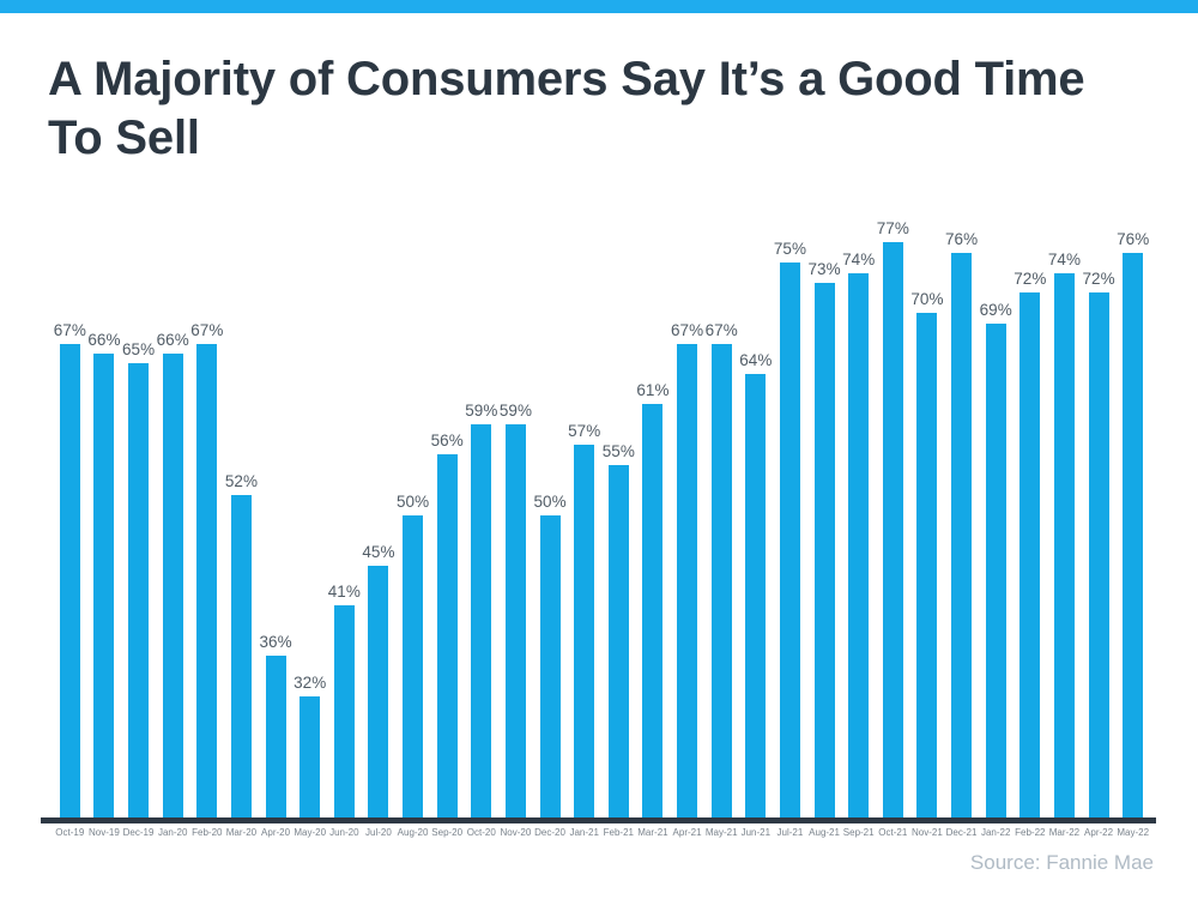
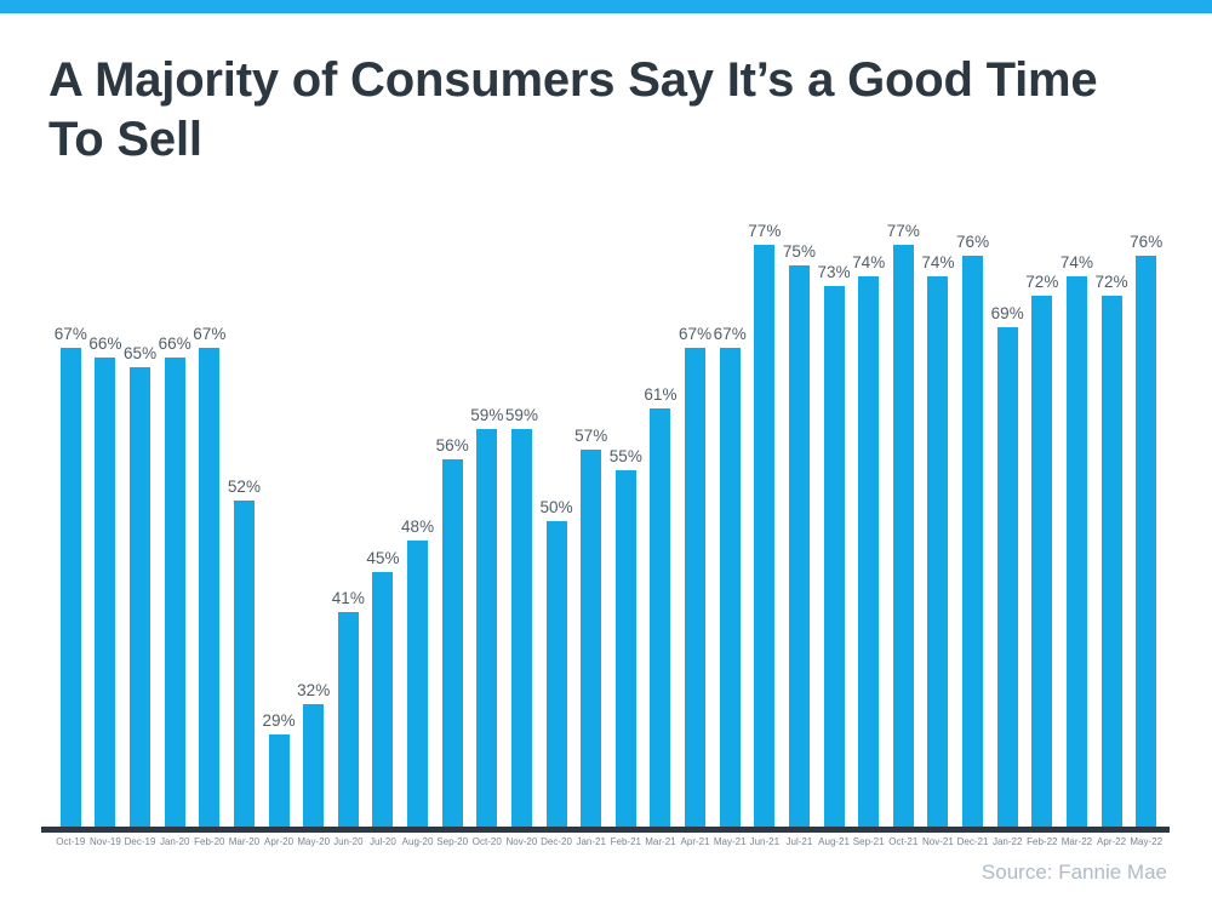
Apr-20: 36% -> 29%
Aug-20: 50% -> 48%
Jun-21: 64% -> 77%
Nov-21: 70% -> 74%
